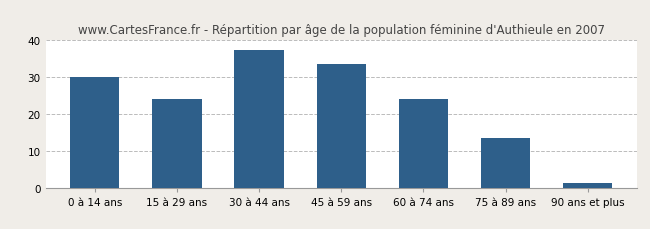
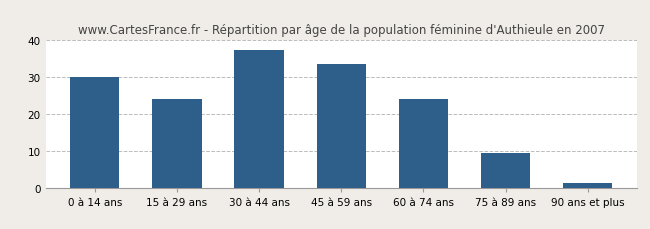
75 à 89 ans: 13.5 -> 9.5
